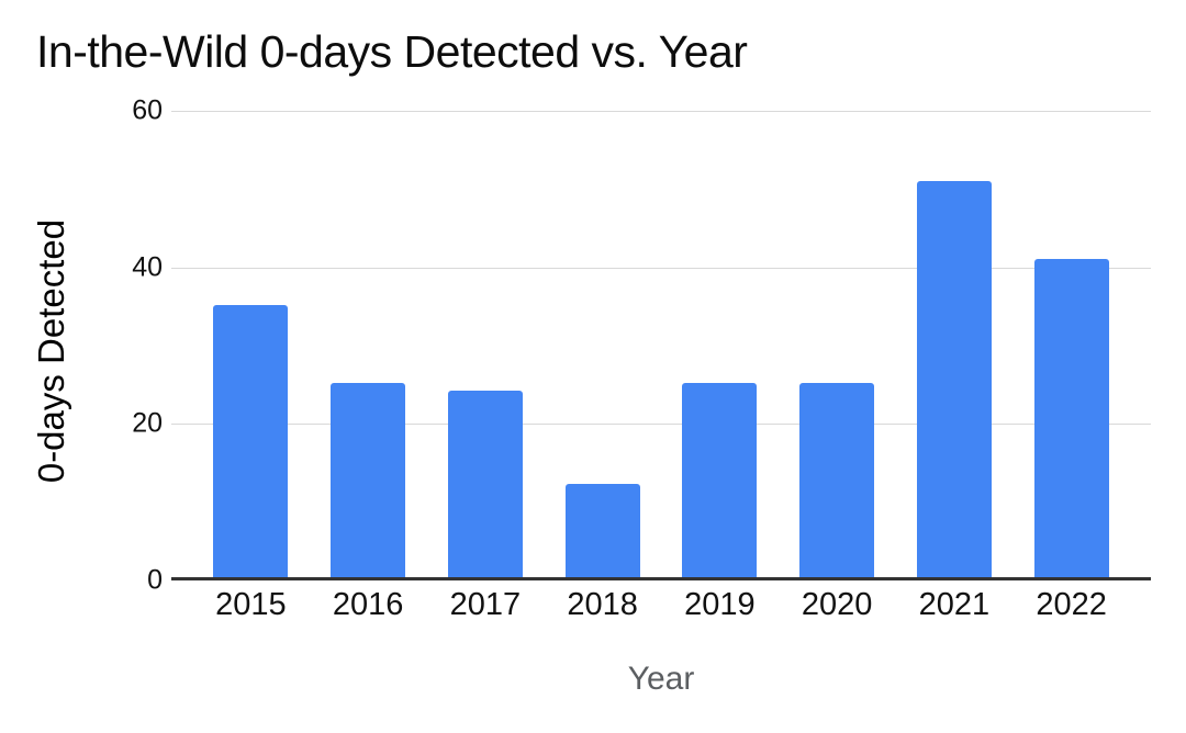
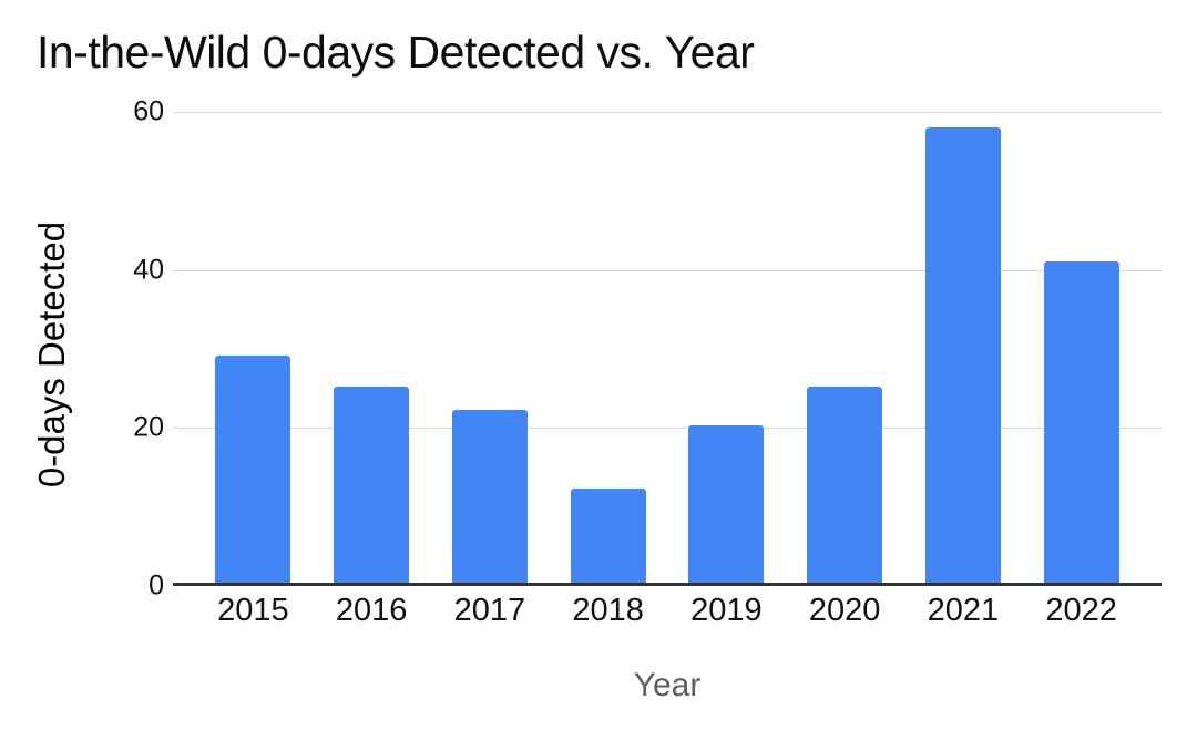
2015: 35 -> 29
2017: 24 -> 22
2019: 25 -> 20
2021: 51 -> 58
